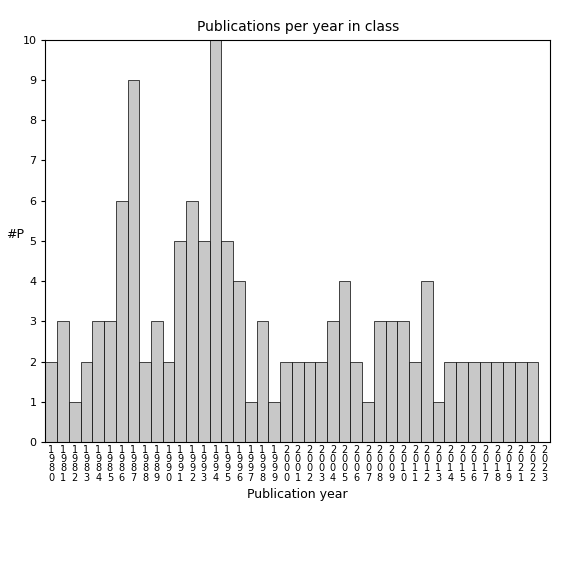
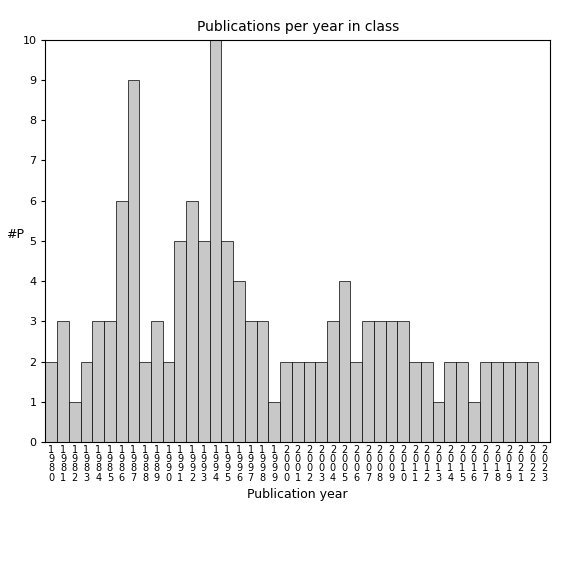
1 9 9 7: 1 -> 3
2 0 0 7: 1 -> 3
2 0 1 2: 4 -> 2
2 0 1 6: 2 -> 1
